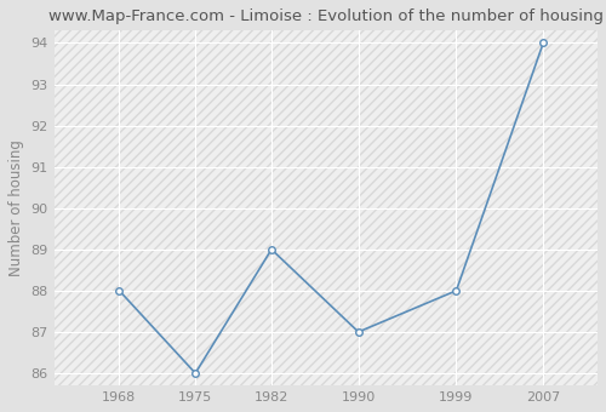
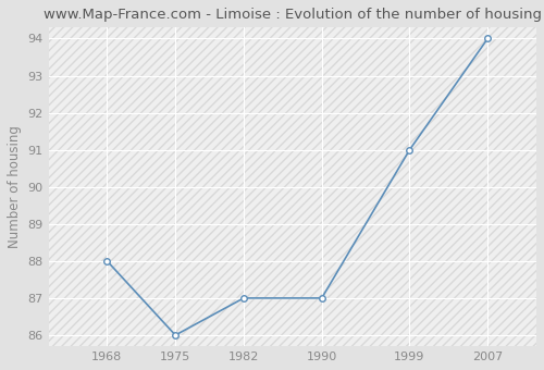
1982: 89 -> 87
1999: 88 -> 91
